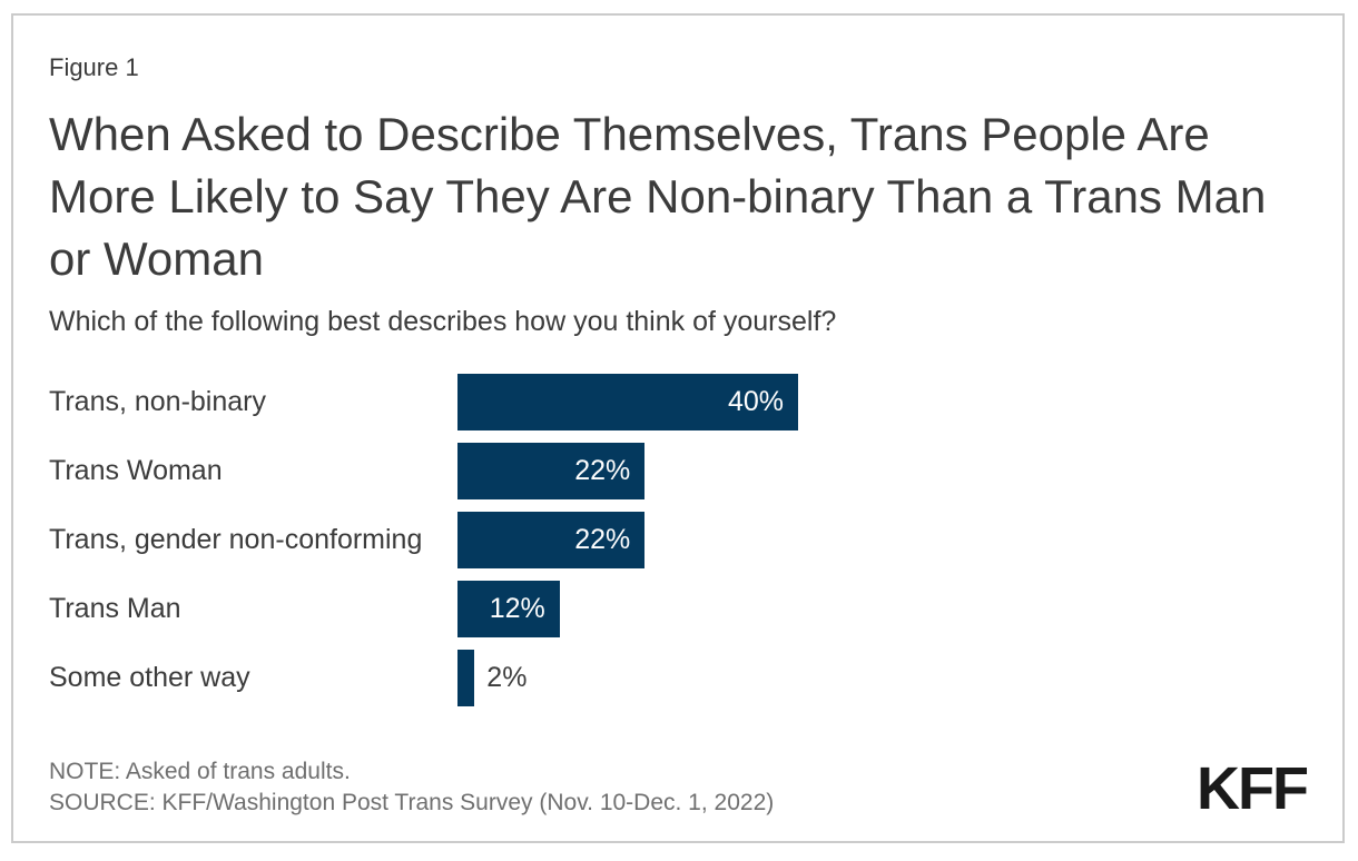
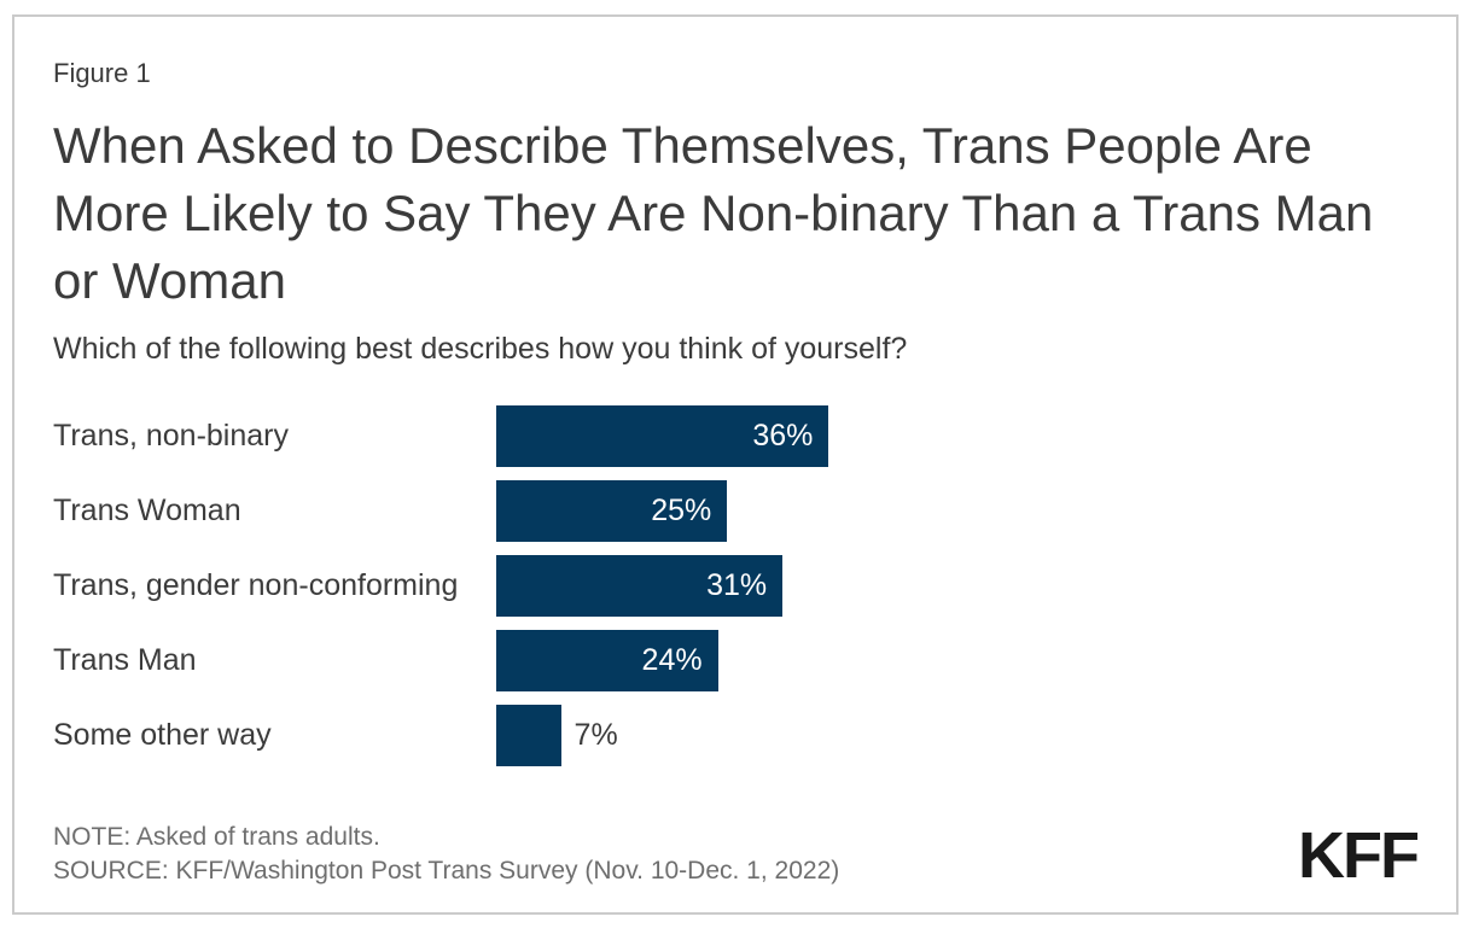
Trans, non-binary: 40% -> 36%
Trans Woman: 22% -> 25%
Trans, gender non-conforming: 22% -> 31%
Trans Man: 12% -> 24%
Some other way: 2% -> 7%
